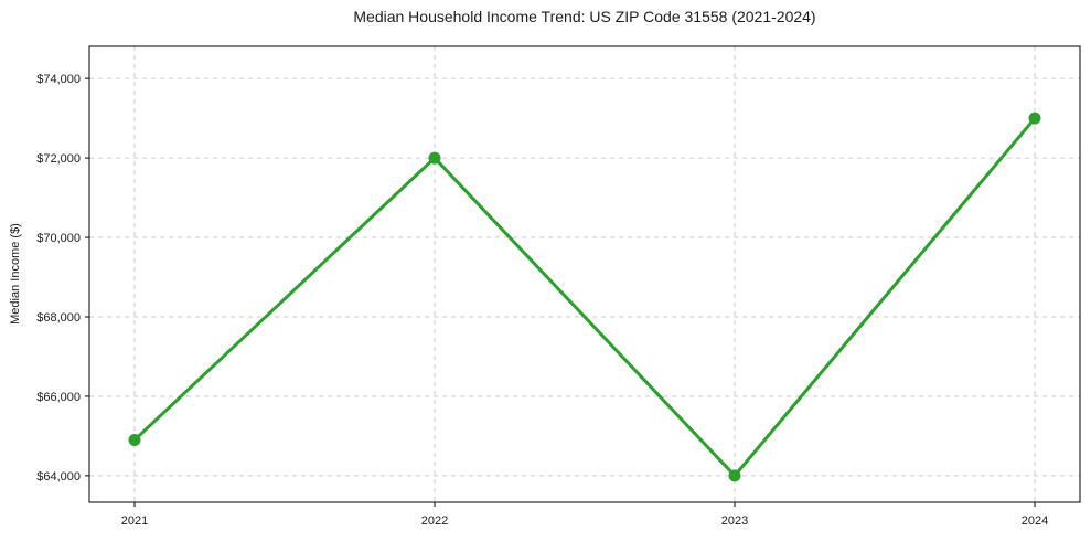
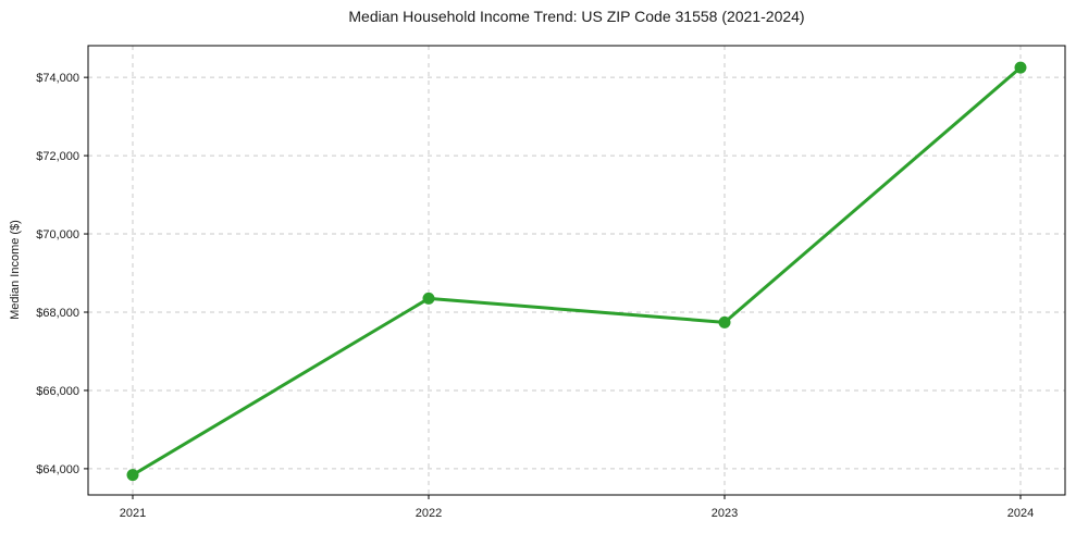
2021: $64900 -> $63800
2022: $72000 -> $68400
2023: $64000 -> $67700
2024: $73000 -> $74200
